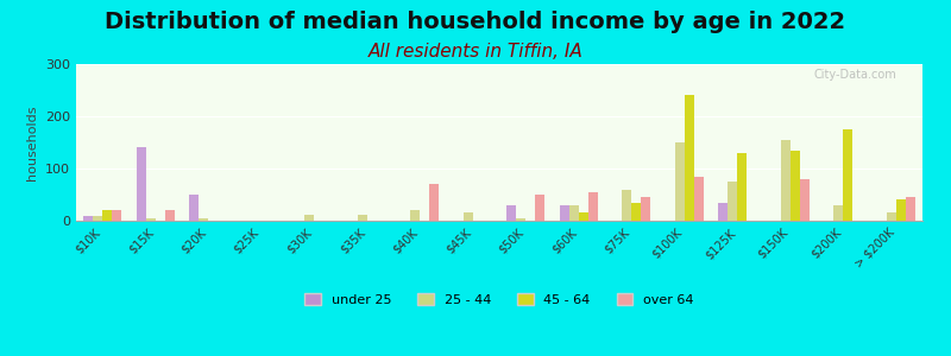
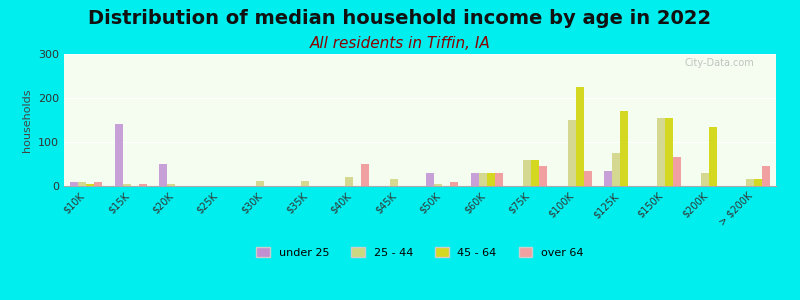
45 - 64/$10K: 20 -> 5
over 64/$10K: 20 -> 8
over 64/$15K: 20 -> 5
over 64/$40K: 70 -> 50
over 64/$50K: 50 -> 8
45 - 64/$60K: 15 -> 30
over 64/$60K: 55 -> 30
45 - 64/$75K: 35 -> 60
45 - 64/$100K: 240 -> 225
over 64/$100K: 85 -> 35
45 - 64/$125K: 130 -> 170
45 - 64/$150K: 135 -> 155
over 64/$150K: 80 -> 65
45 - 64/$200K: 175 -> 135
45 - 64/> $200K: 40 -> 15
